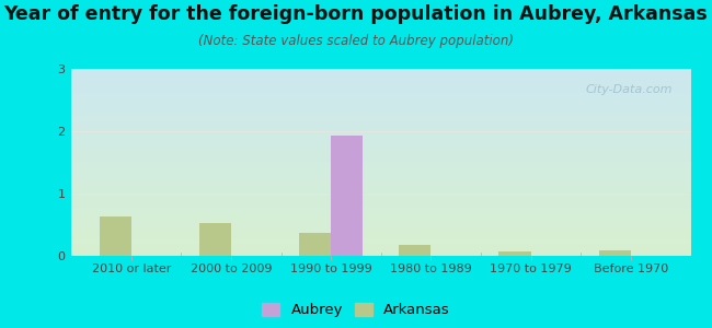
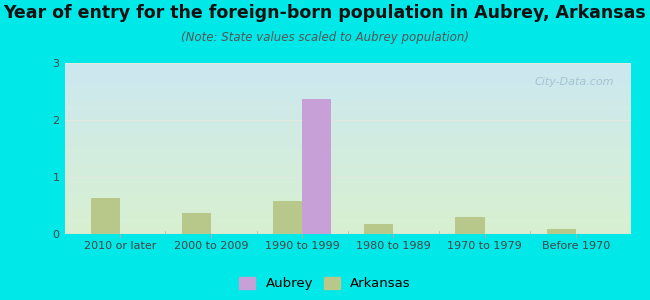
Arkansas/2000 to 2009: 0.52 -> 0.36
Arkansas/1990 to 1999: 0.37 -> 0.58
Aubrey/1990 to 1999: 1.93 -> 2.36
Arkansas/1970 to 1979: 0.07 -> 0.30
